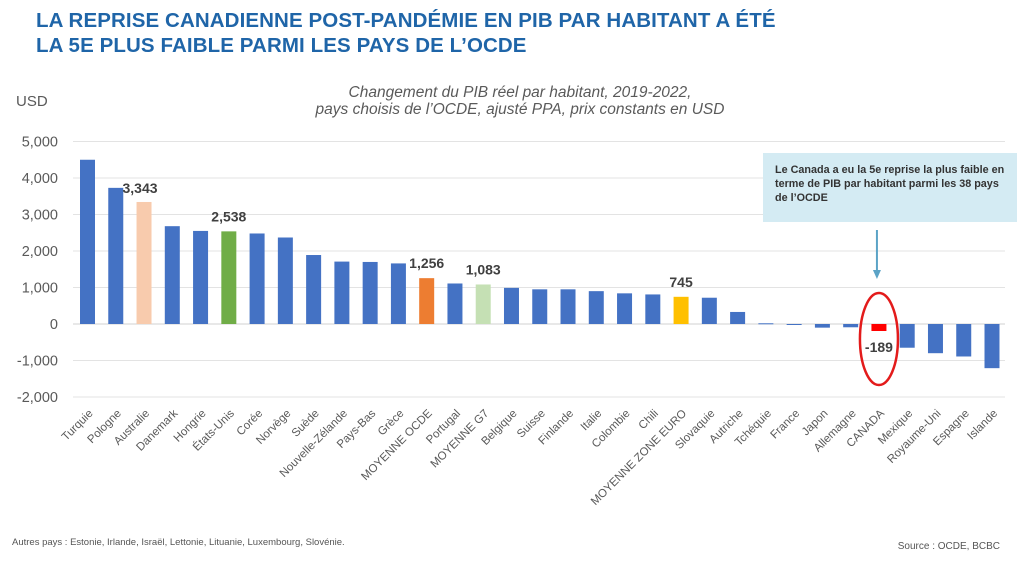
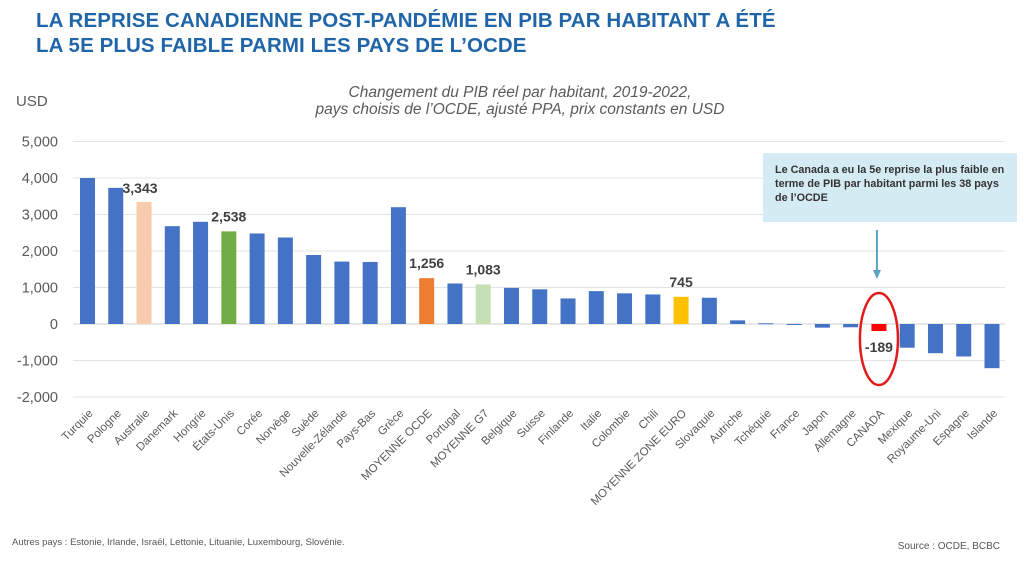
Turquie: 4500 -> 4000
Hongrie: 2600 -> 2800
Grèce: 1700 -> 3200
Finlande: 1000 -> 700
Autriche: 300 -> 100
